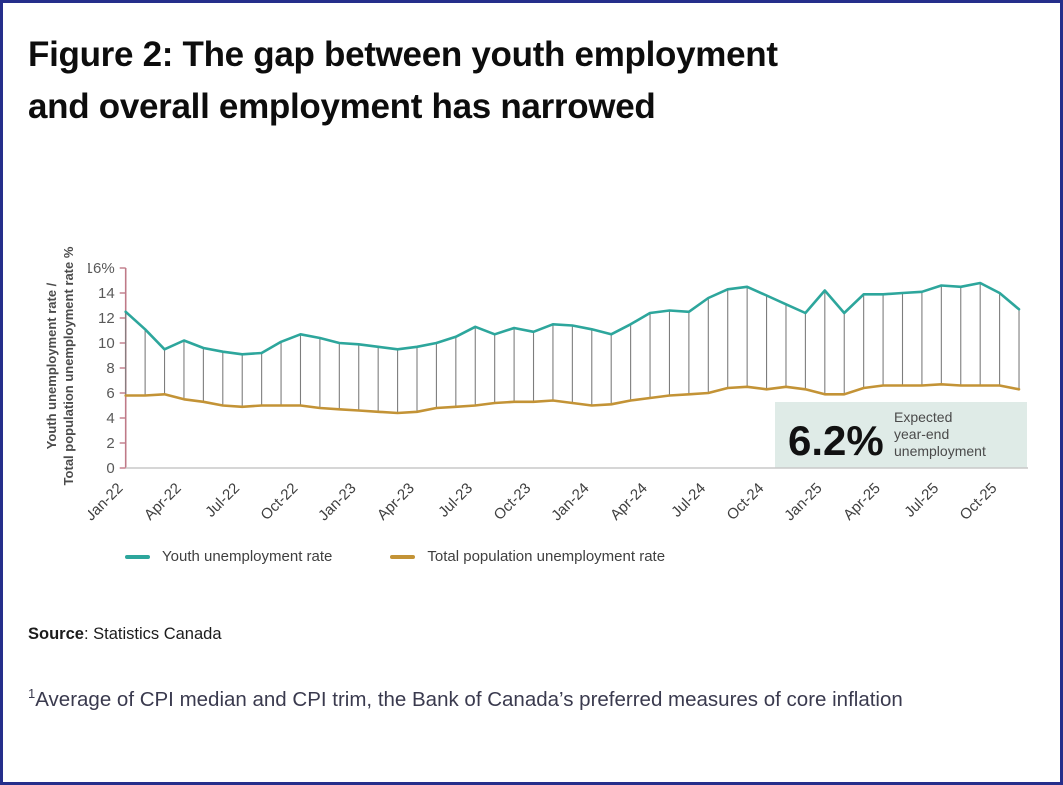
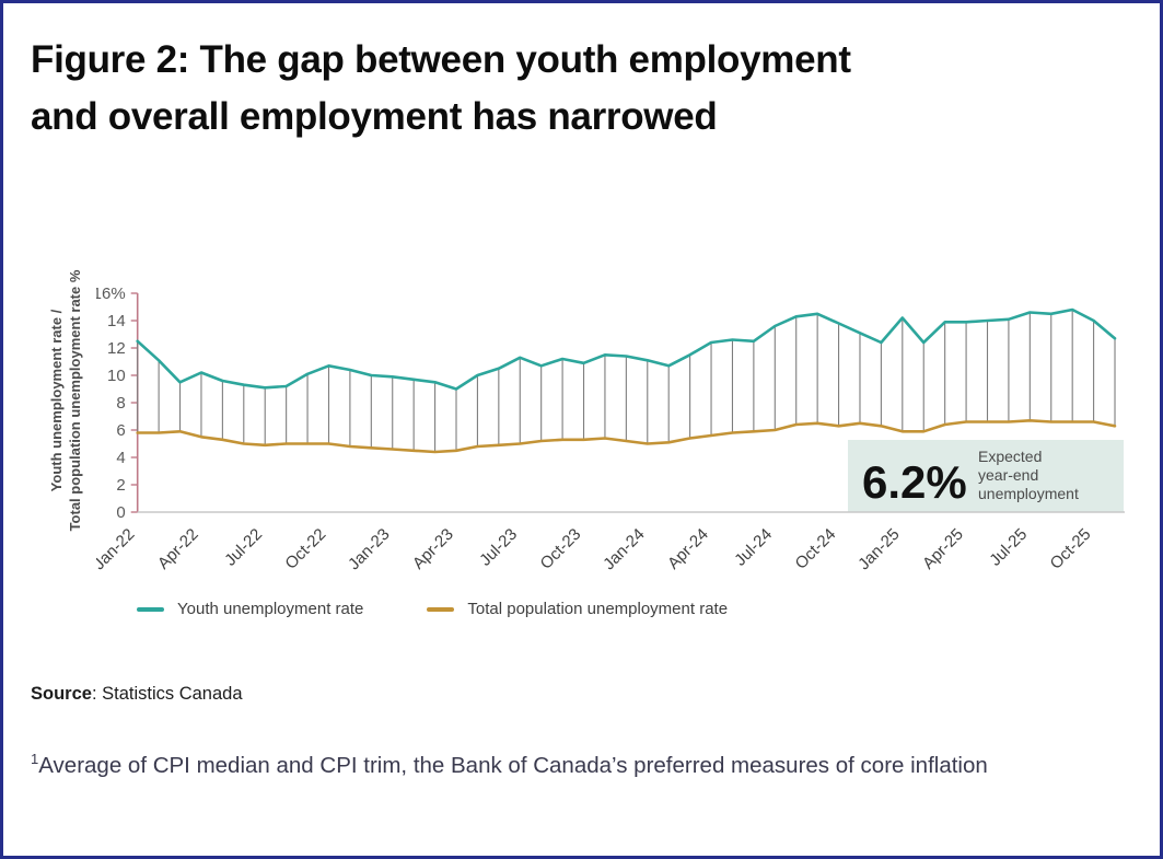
Youth unemployment rate/Apr-23: 9.7% -> 9.0%
